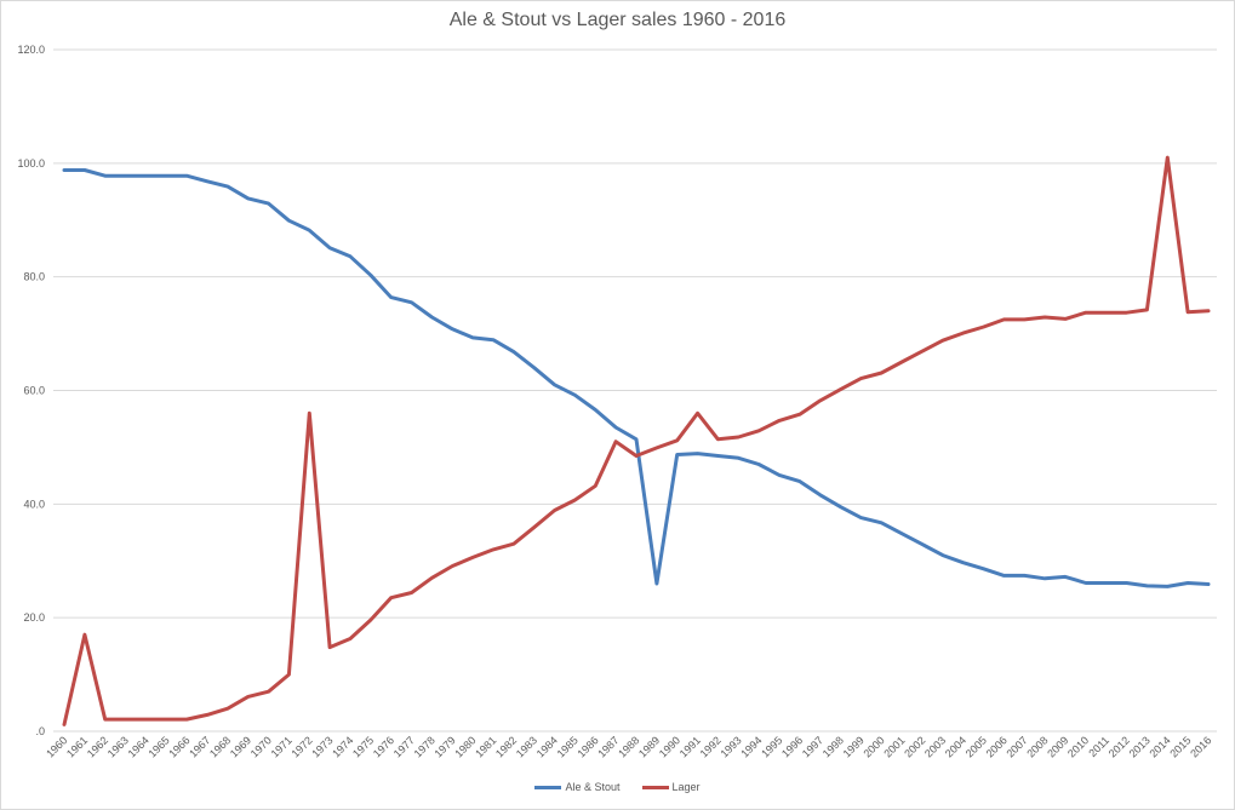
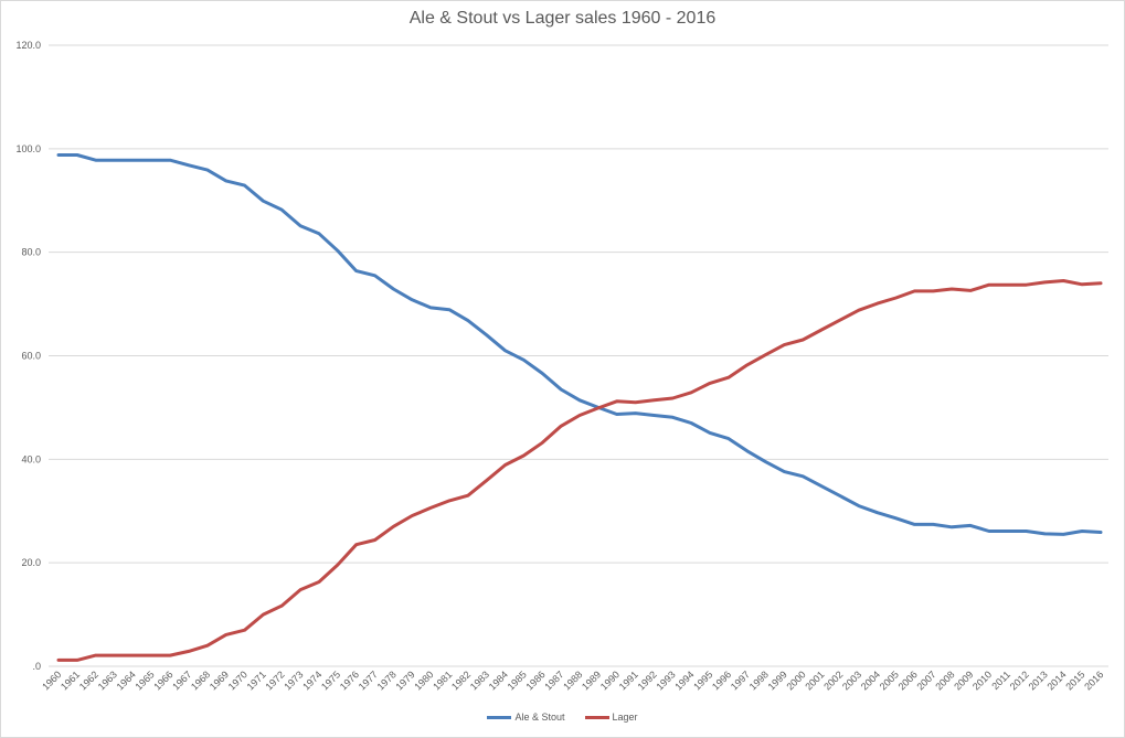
Lager/1961: 17 -> 1
Lager/1972: 56 -> 12
Lager/1987: 51 -> 46
Ale & Stout/1989: 26 -> 50
Lager/1991: 56 -> 51
Lager/2014: 101 -> 74
